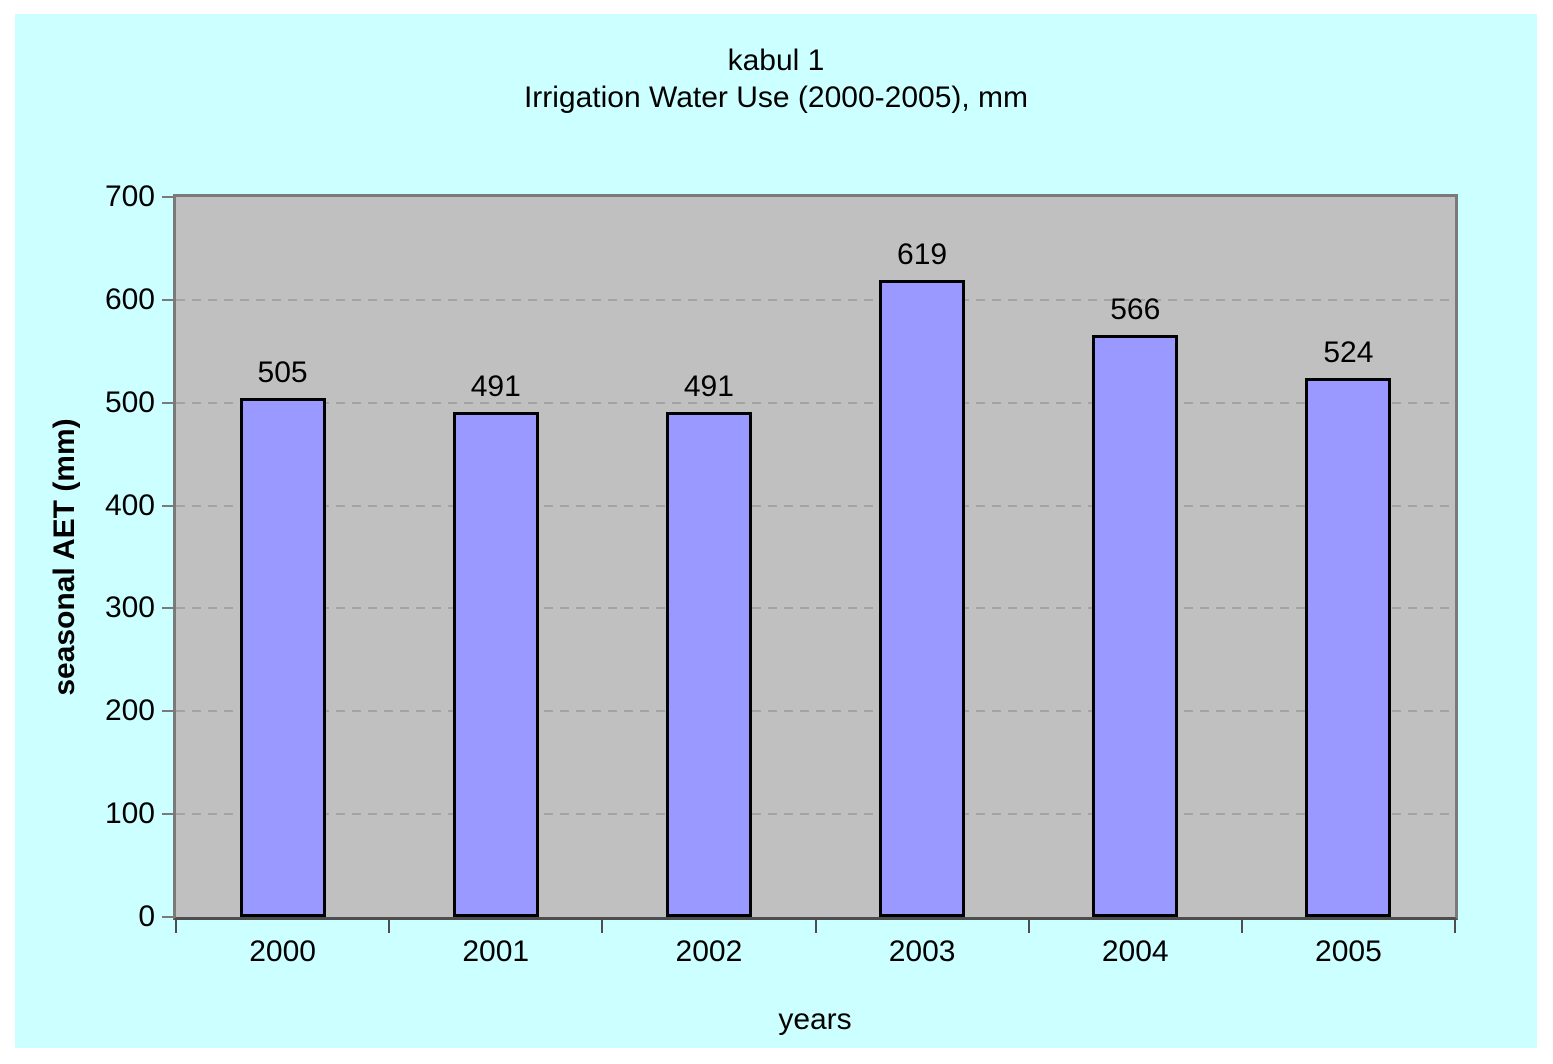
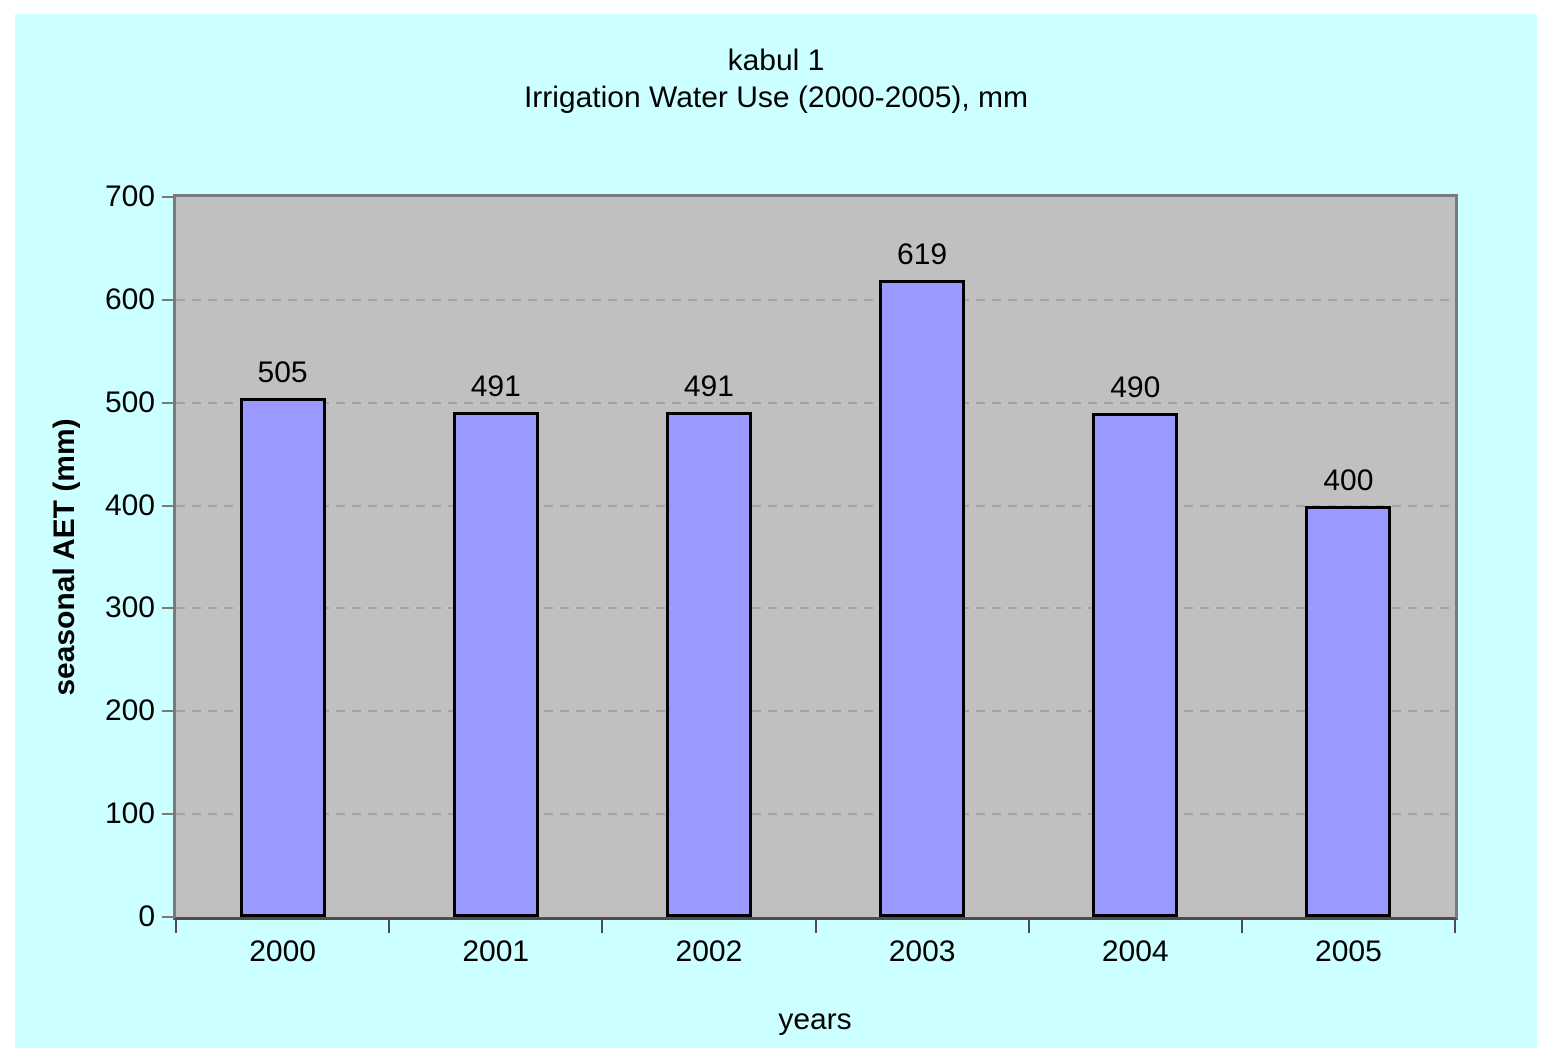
2004: 566 -> 490
2005: 524 -> 400
